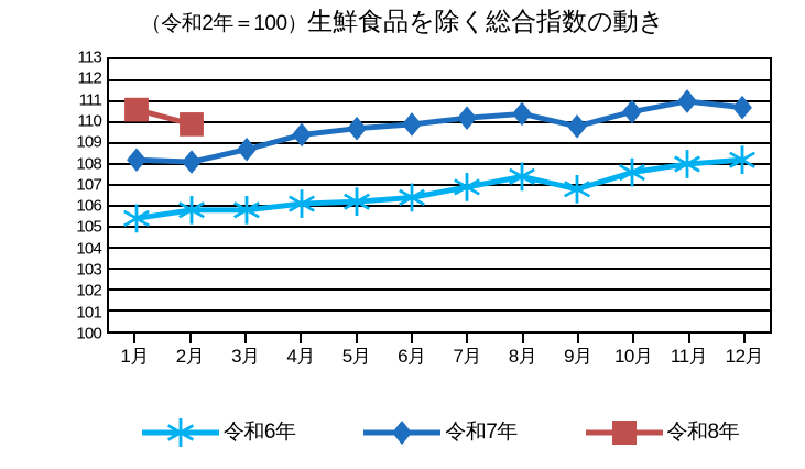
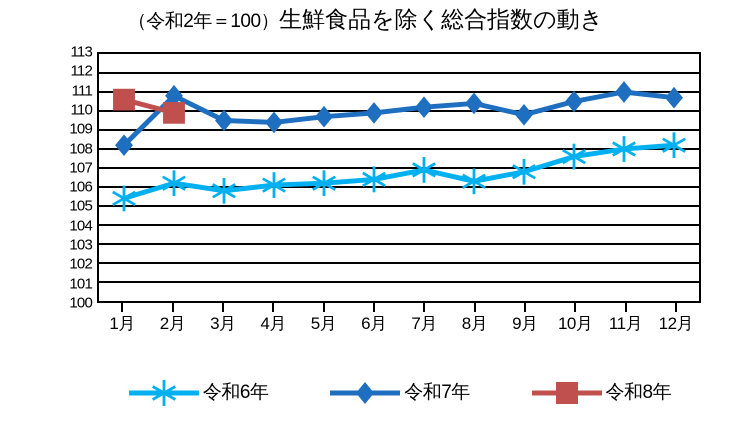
令和6年/2月: 105.8 -> 106.2
令和7年/2月: 108.1 -> 110.8
令和7年/3月: 108.7 -> 109.5
令和6年/8月: 107.4 -> 106.3
